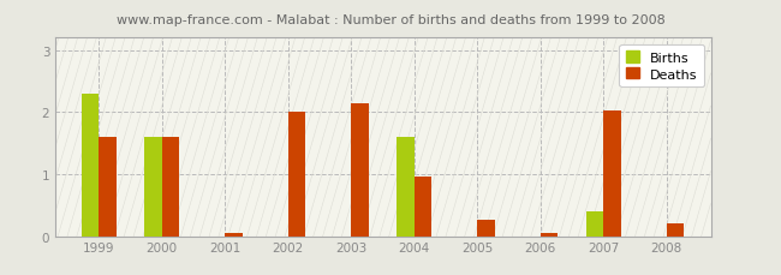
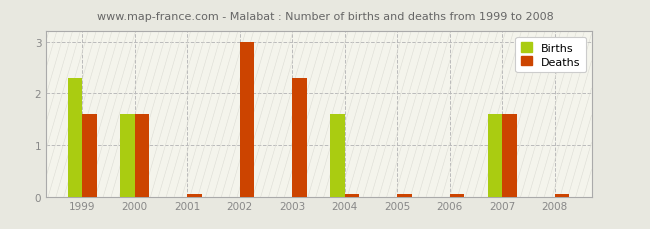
Deaths/2002: 2.00 -> 3.00
Deaths/2003: 2.14 -> 2.30
Deaths/2004: 0.96 -> 0.05
Deaths/2005: 0.26 -> 0.05
Births/2007: 0.4 -> 1.6
Deaths/2007: 2.02 -> 1.60
Deaths/2008: 0.20 -> 0.05
